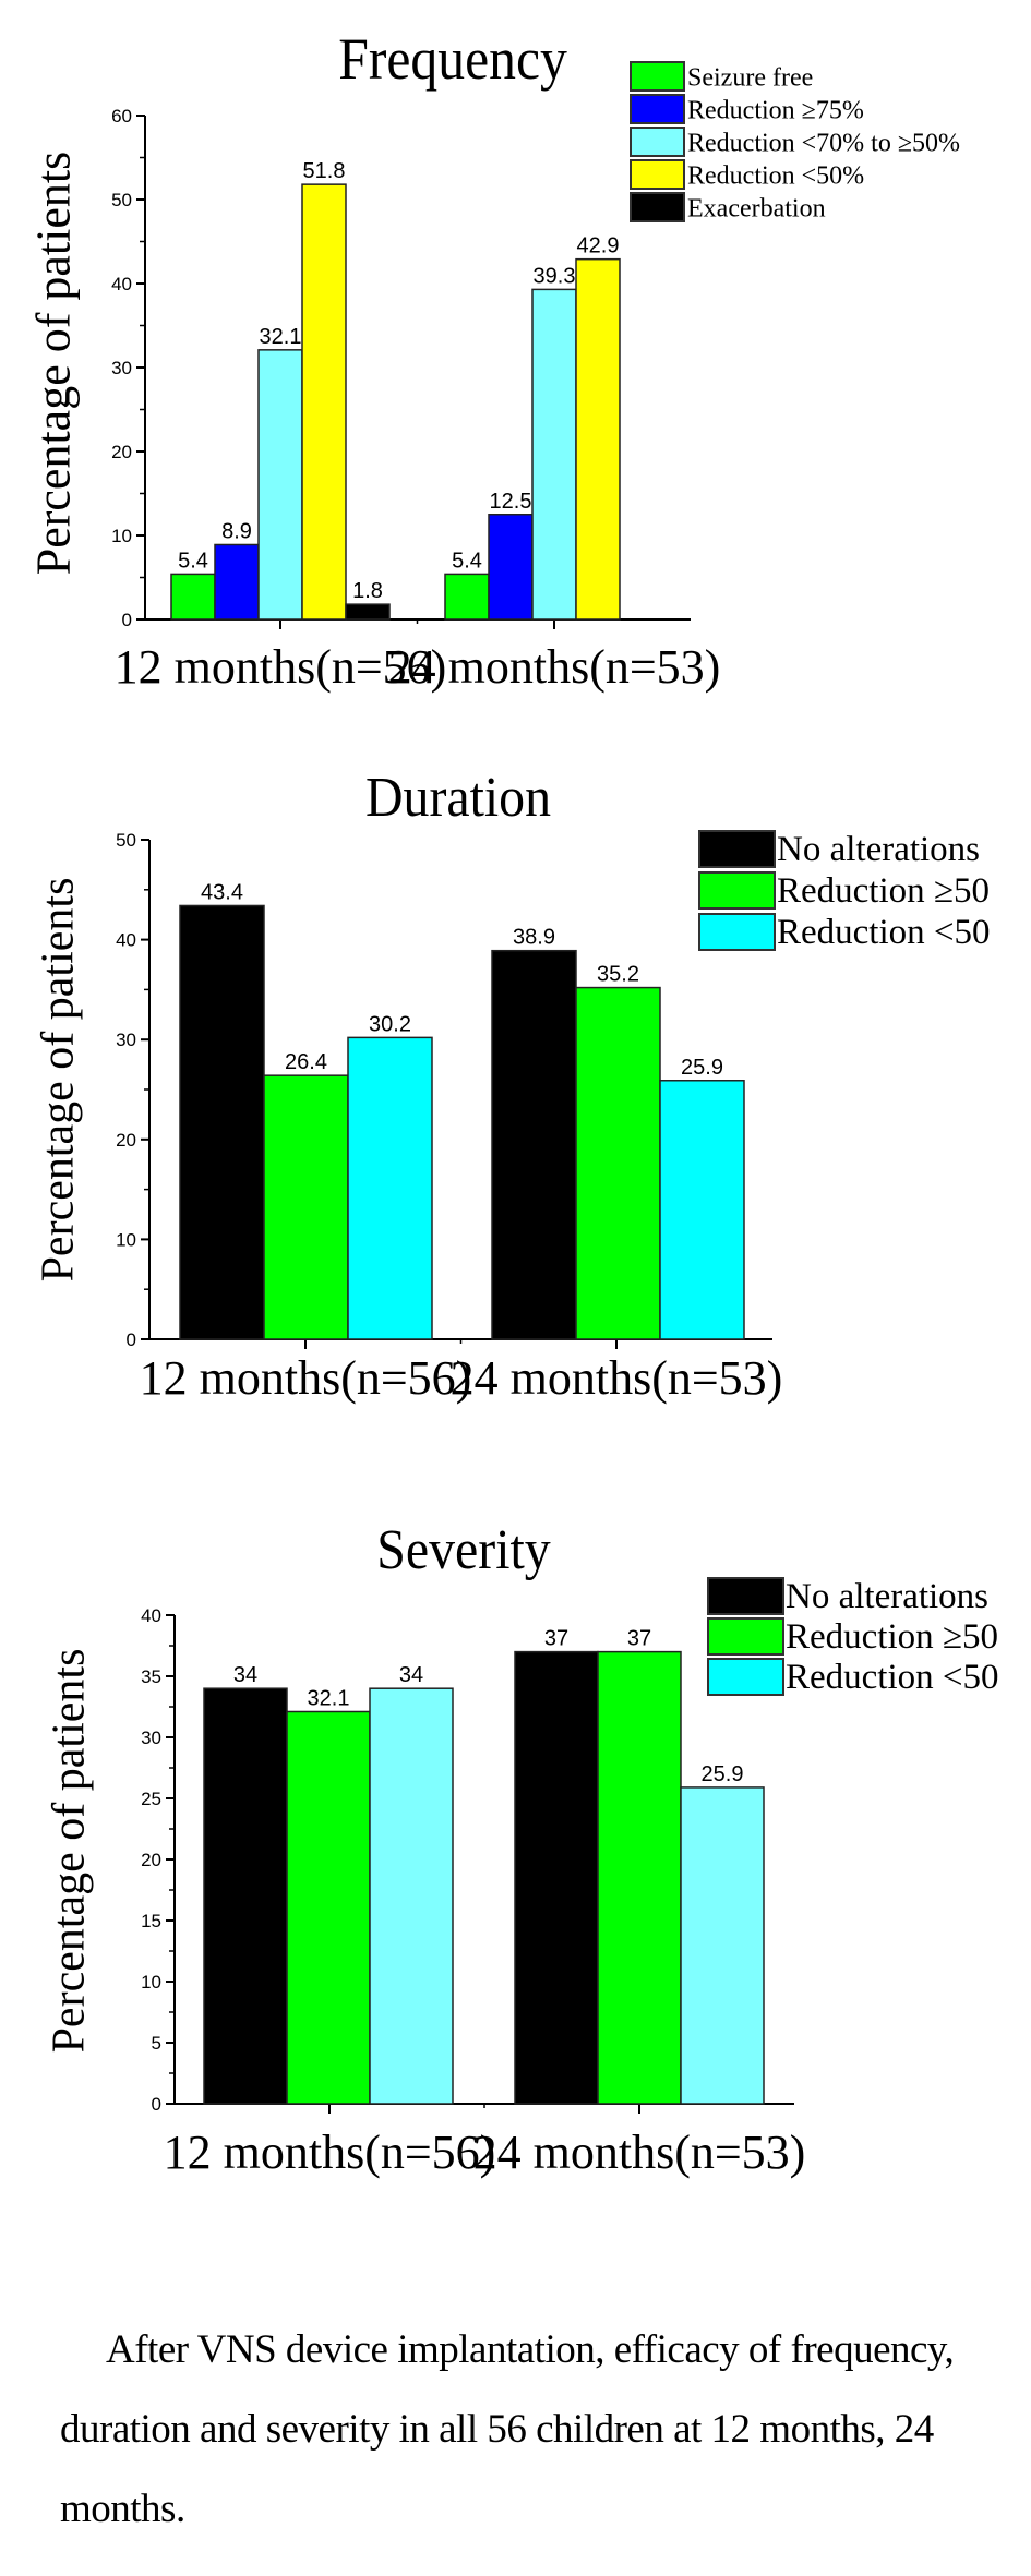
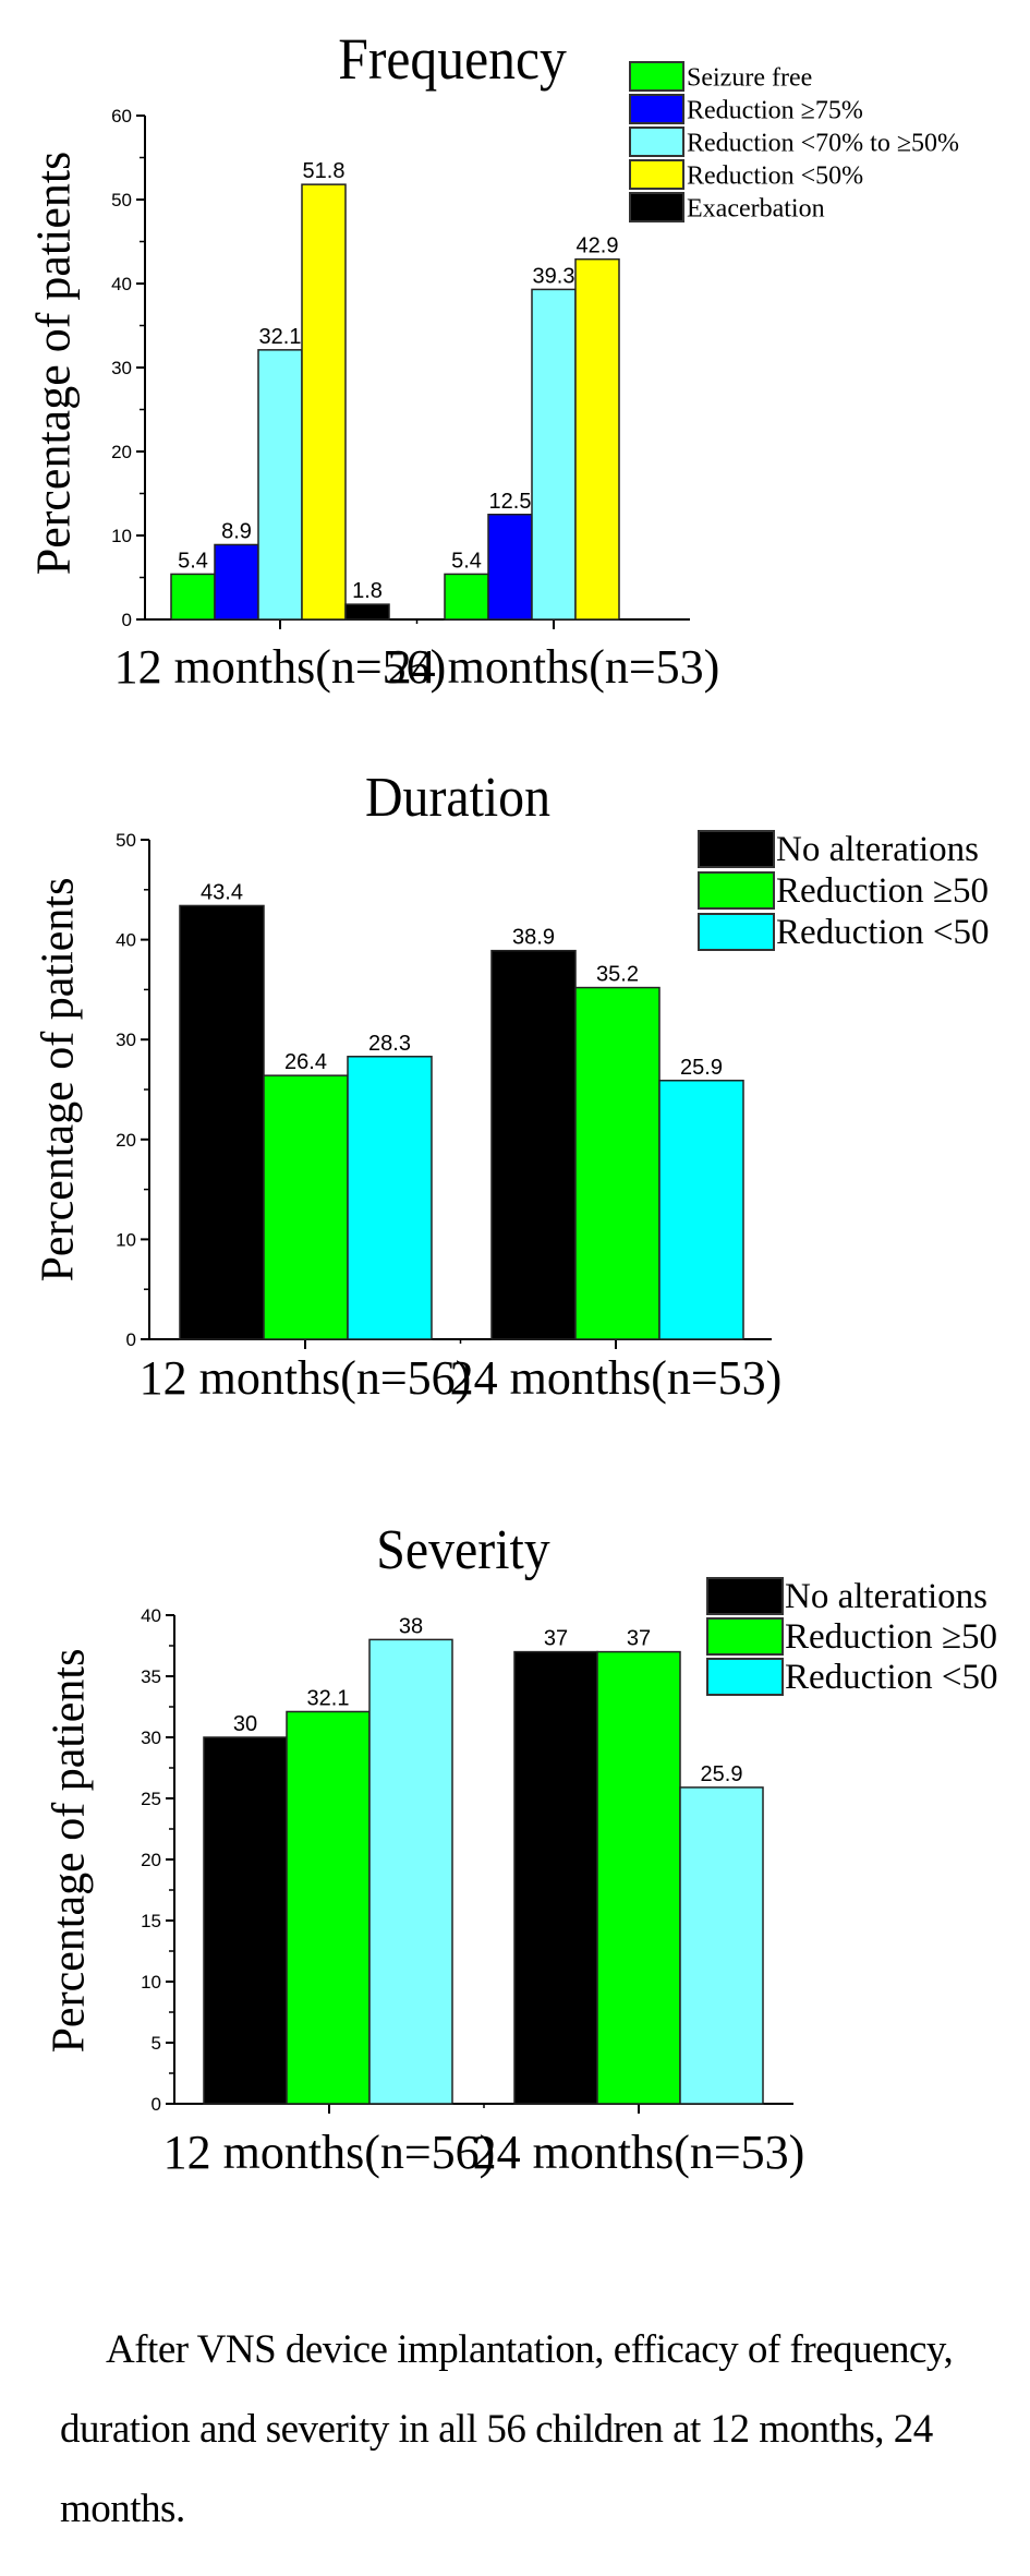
Duration/Reduction <50/12 months(n=56): 30.2 -> 28.3
Severity/No alterations/12 months(n=56): 34 -> 30
Severity/Reduction <50/12 months(n=56): 34 -> 38
